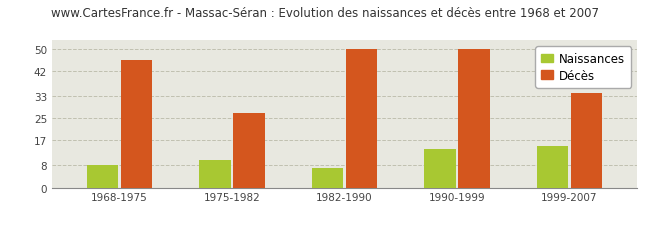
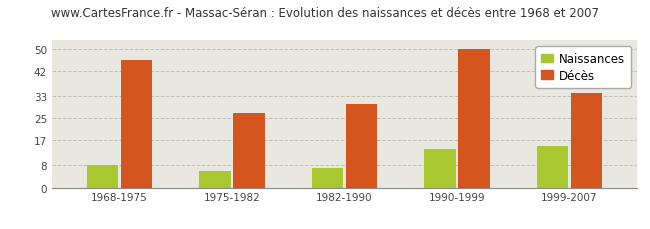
Naissances/1975-1982: 10 -> 6
Décès/1982-1990: 50 -> 30
